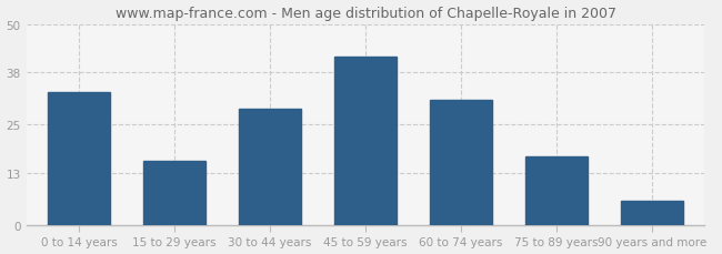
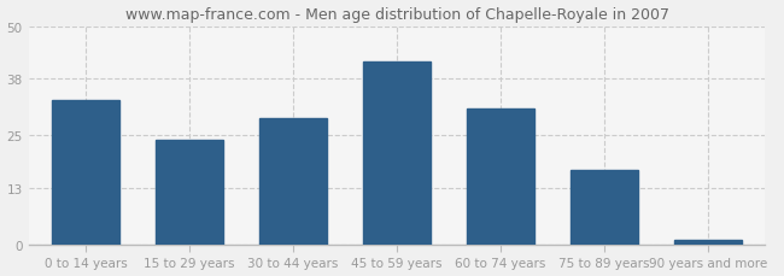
15 to 29 years: 16 -> 24
90 years and more: 6 -> 1
